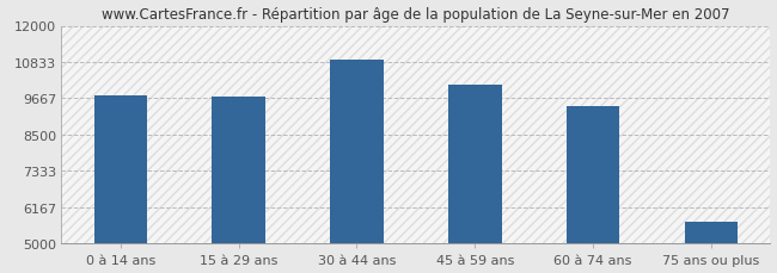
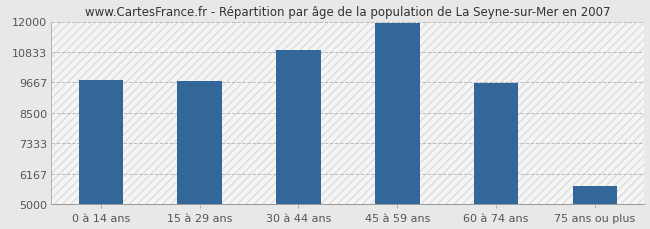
45 à 59 ans: 10100 -> 11930
60 à 74 ans: 9400 -> 9660
